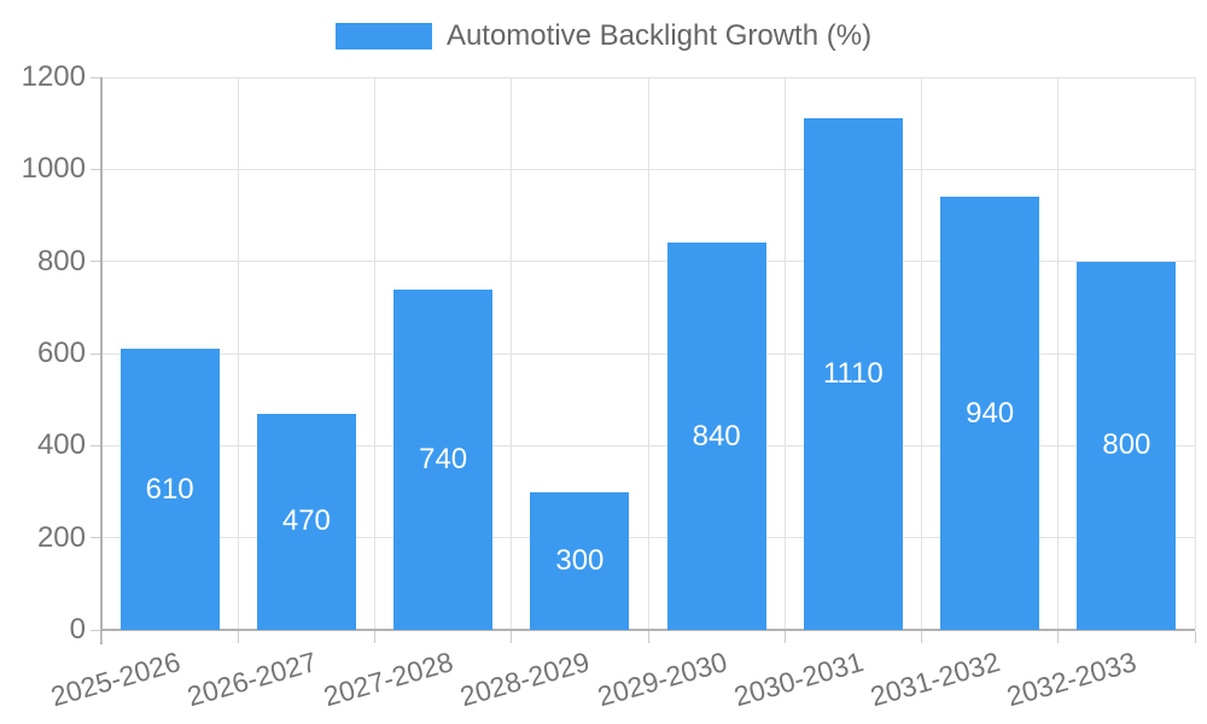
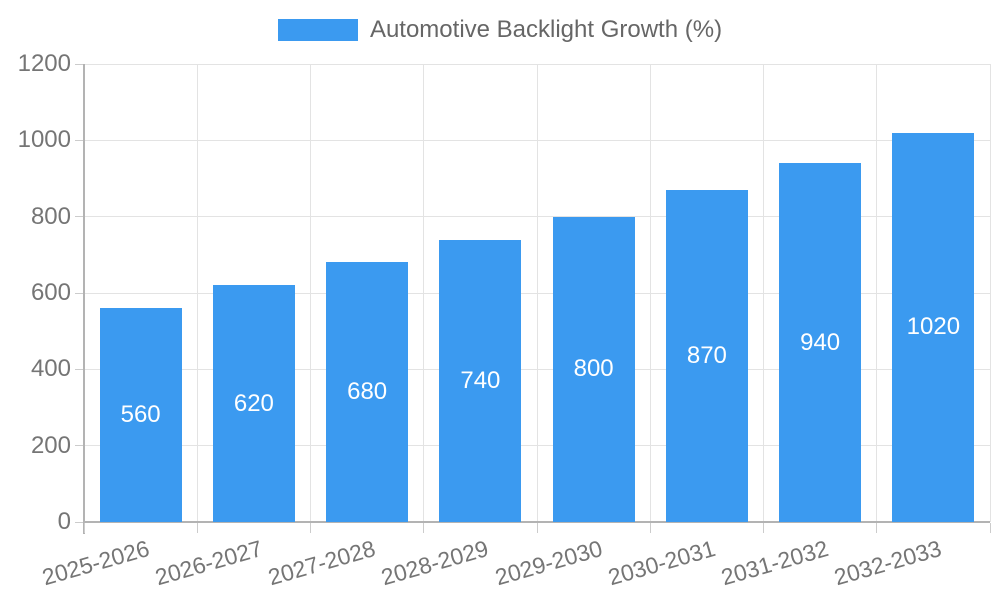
2025-2026: 610 -> 560
2026-2027: 470 -> 620
2027-2028: 740 -> 680
2028-2029: 300 -> 740
2029-2030: 840 -> 800
2030-2031: 1110 -> 870
2032-2033: 800 -> 1020
